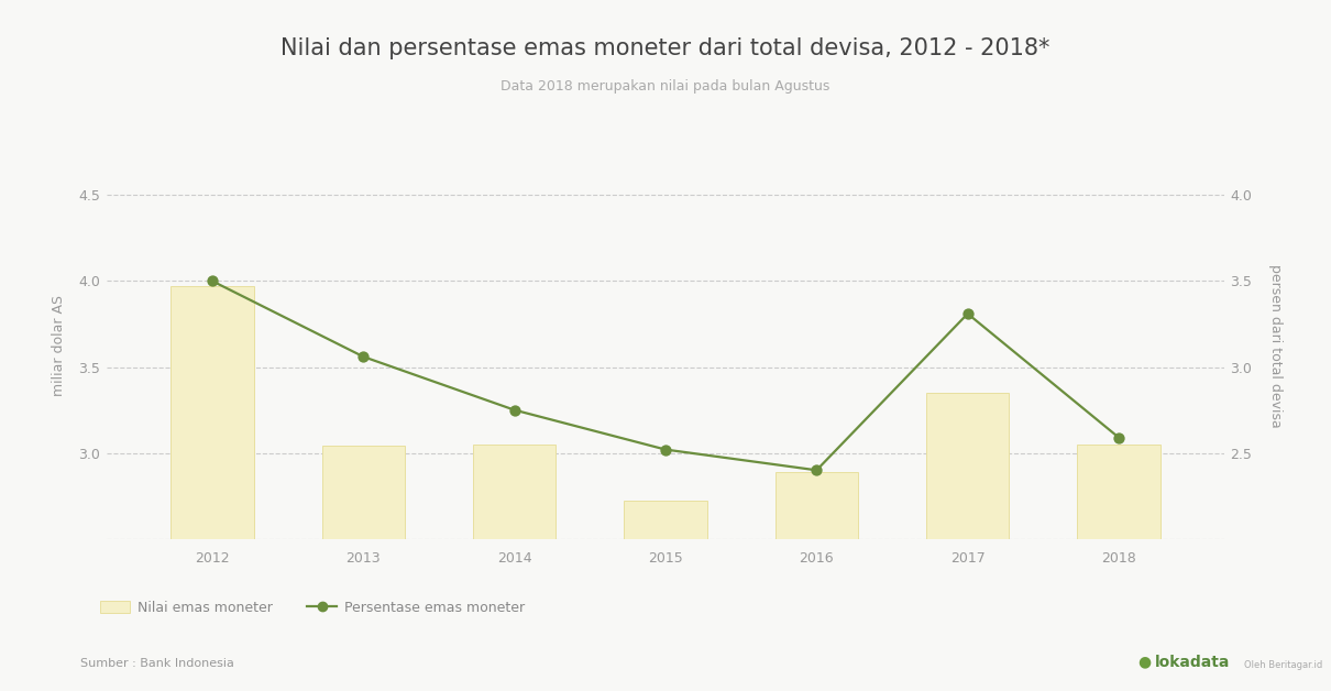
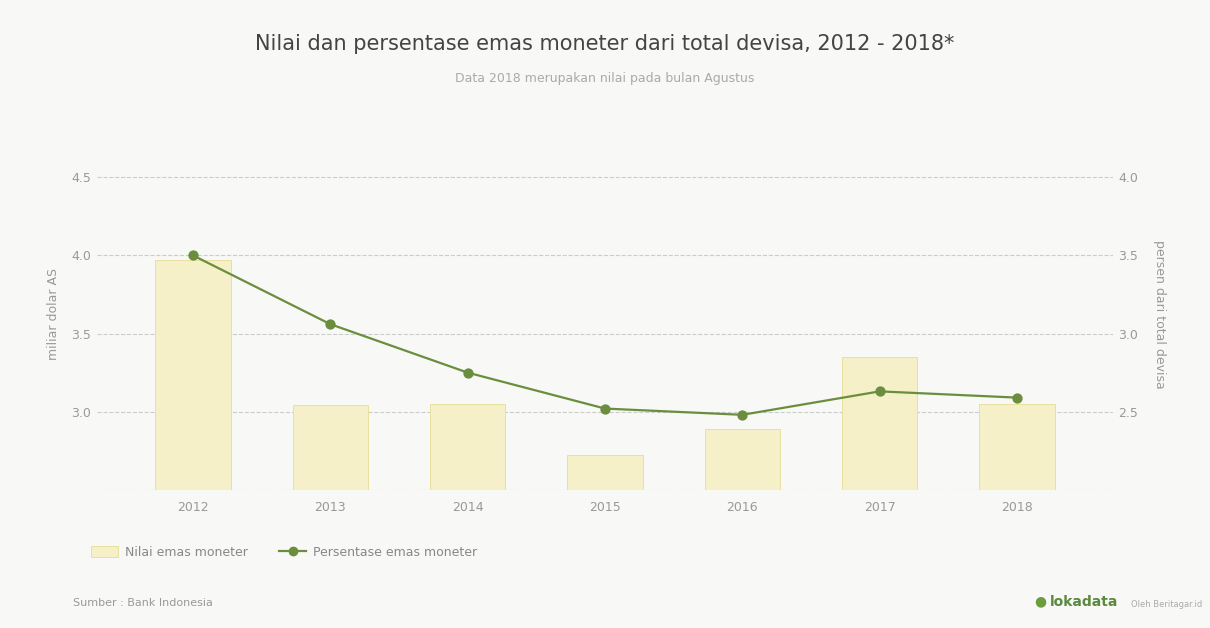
Persentase emas moneter/2016: 2.40 -> 2.48
Persentase emas moneter/2017: 3.31 -> 2.63
